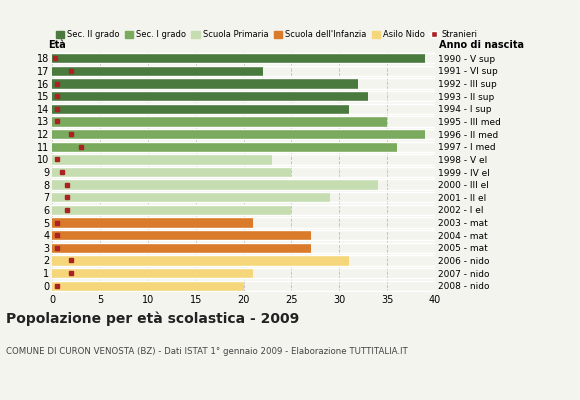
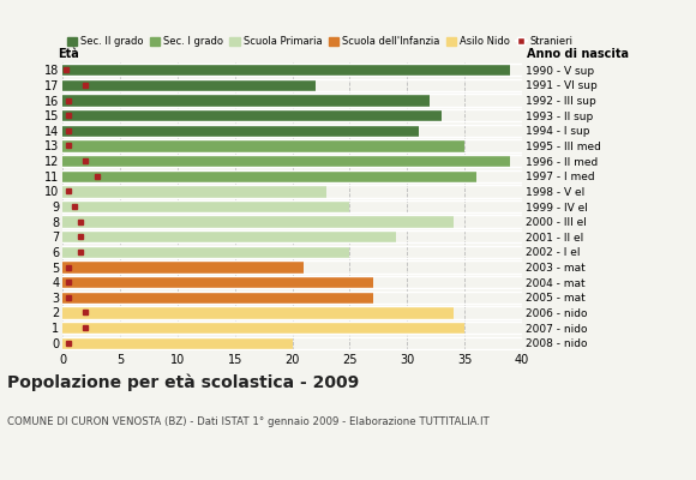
2: 31 -> 34
1: 21 -> 35
